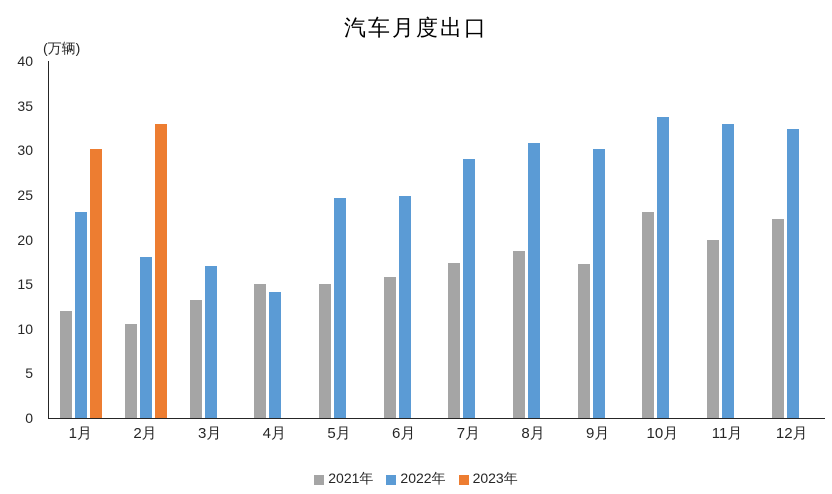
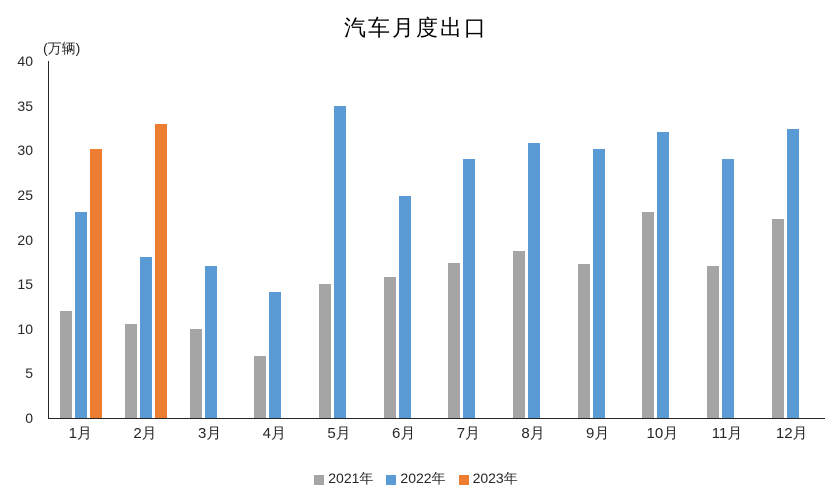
2021年/3月: 13 -> 10
2021年/4月: 15 -> 7
2022年/5月: 25 -> 35
2022年/10月: 34 -> 32
2021年/11月: 20 -> 17
2022年/11月: 33 -> 29
